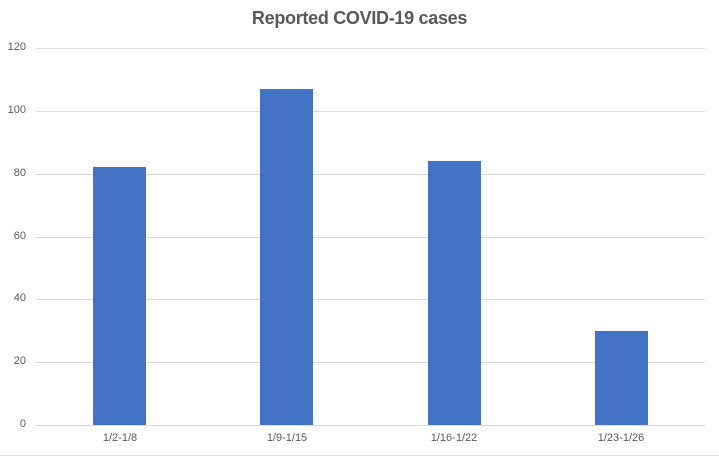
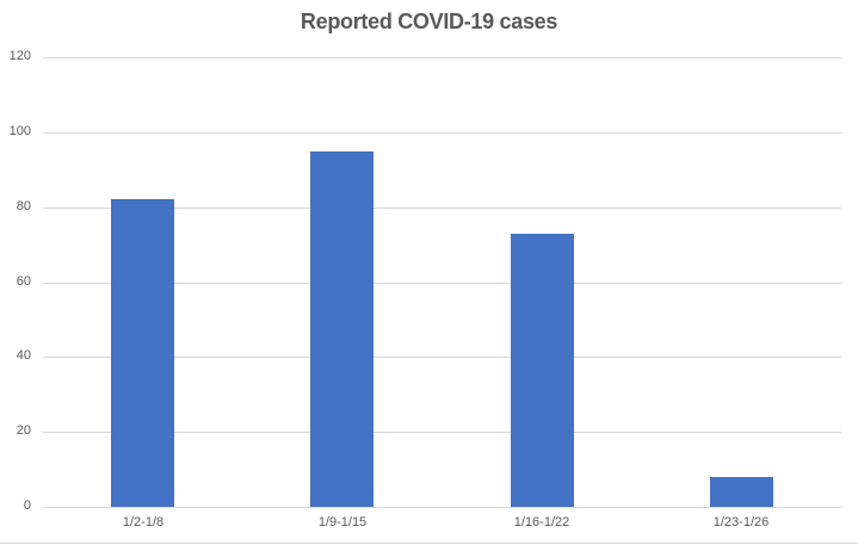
1/9-1/15: 107 -> 95
1/16-1/22: 84 -> 73
1/23-1/26: 30 -> 8
